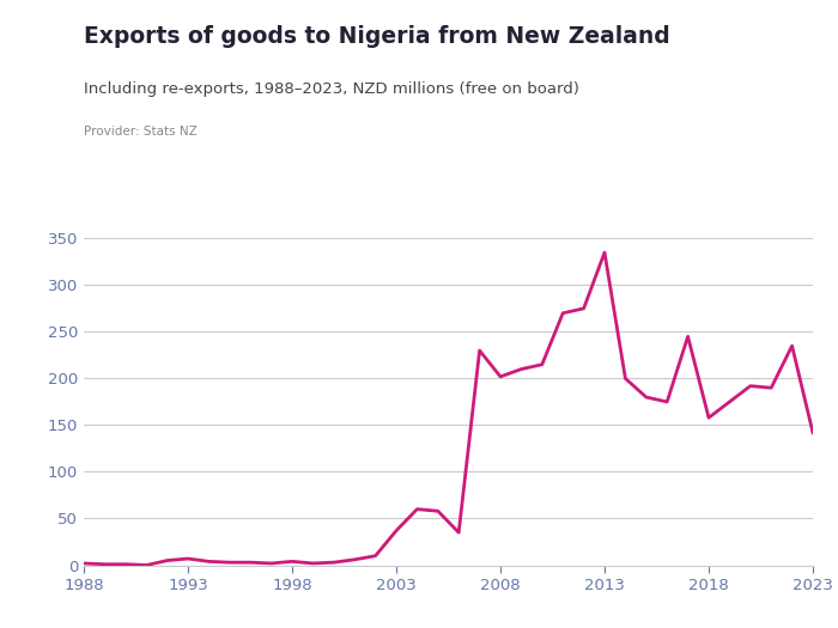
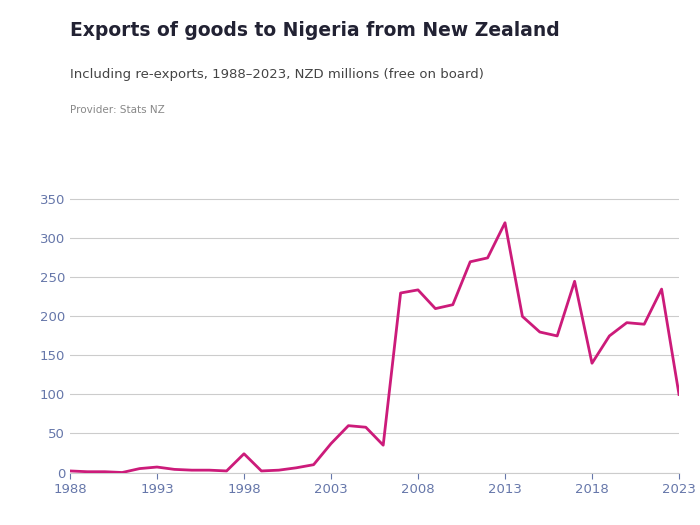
1998: 4 -> 24
2008: 202 -> 234
2013: 335 -> 320
2018: 158 -> 140
2023: 142 -> 100
